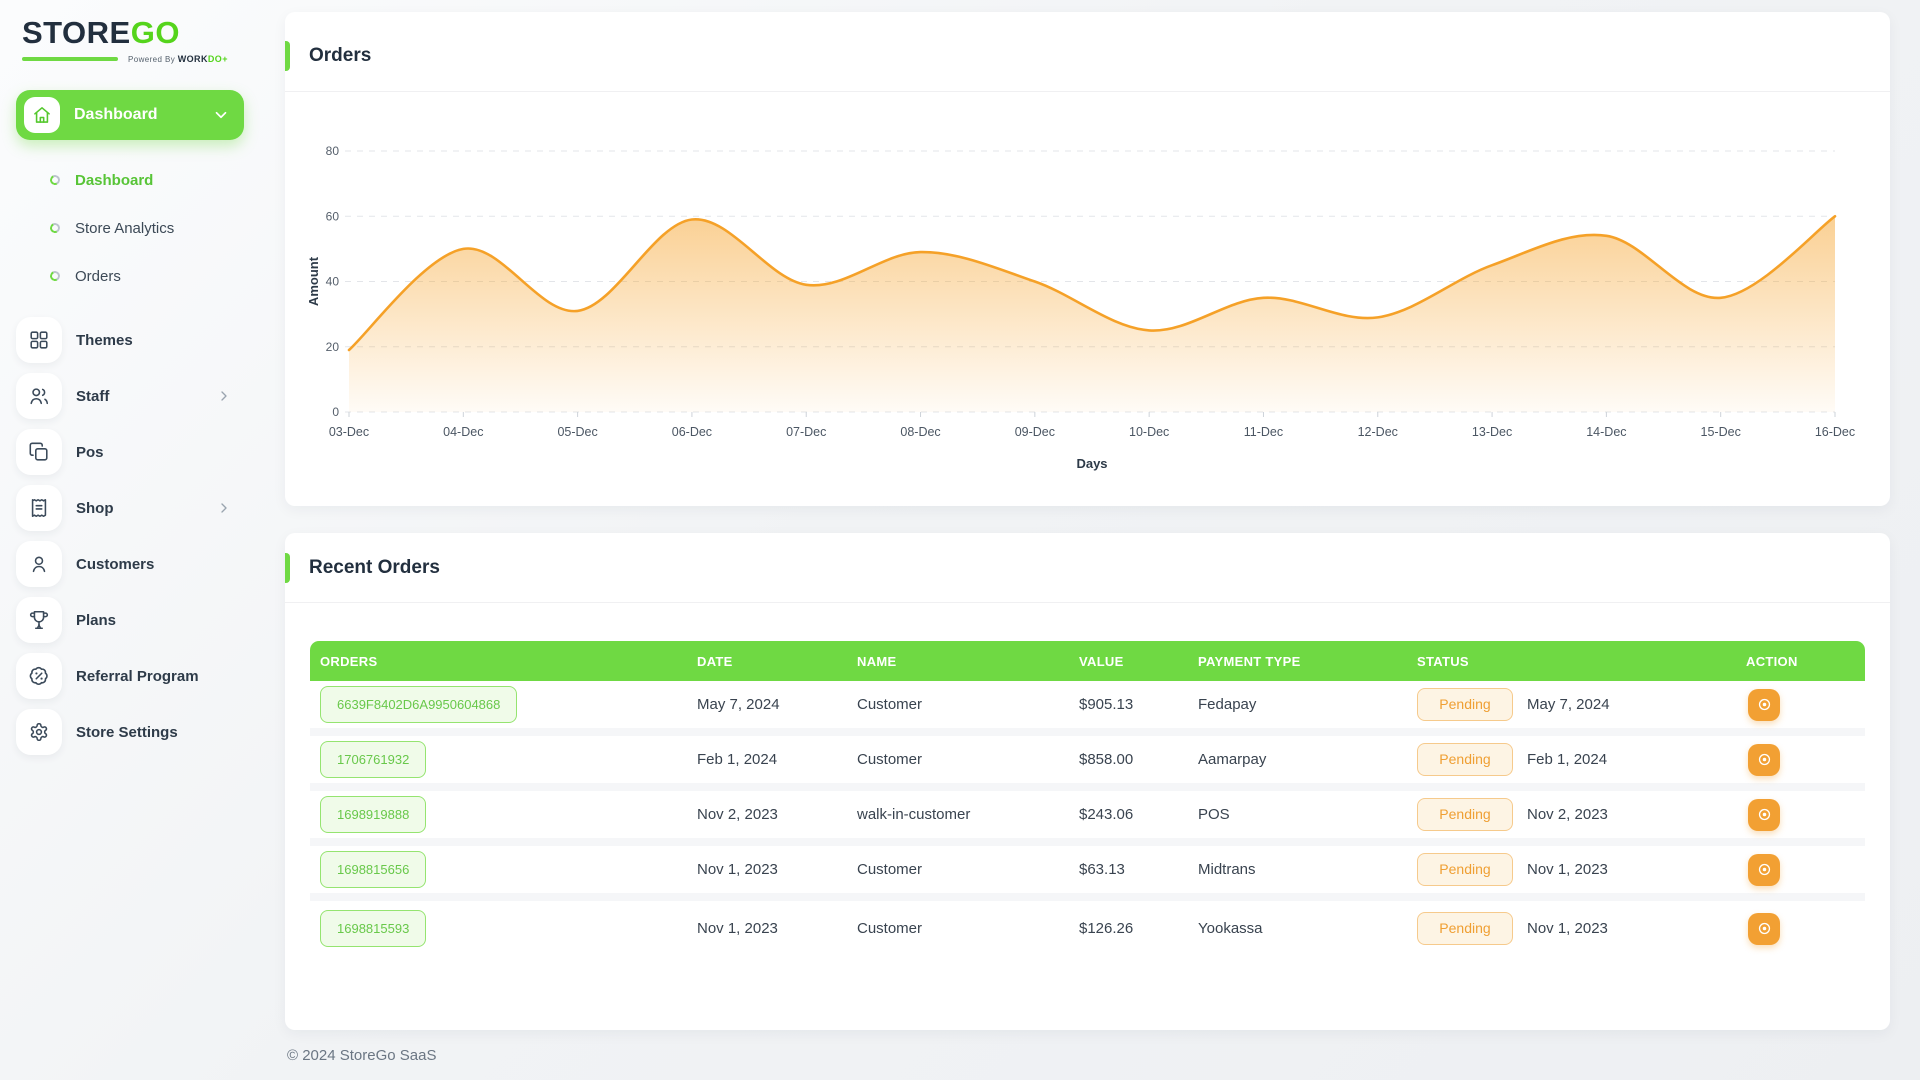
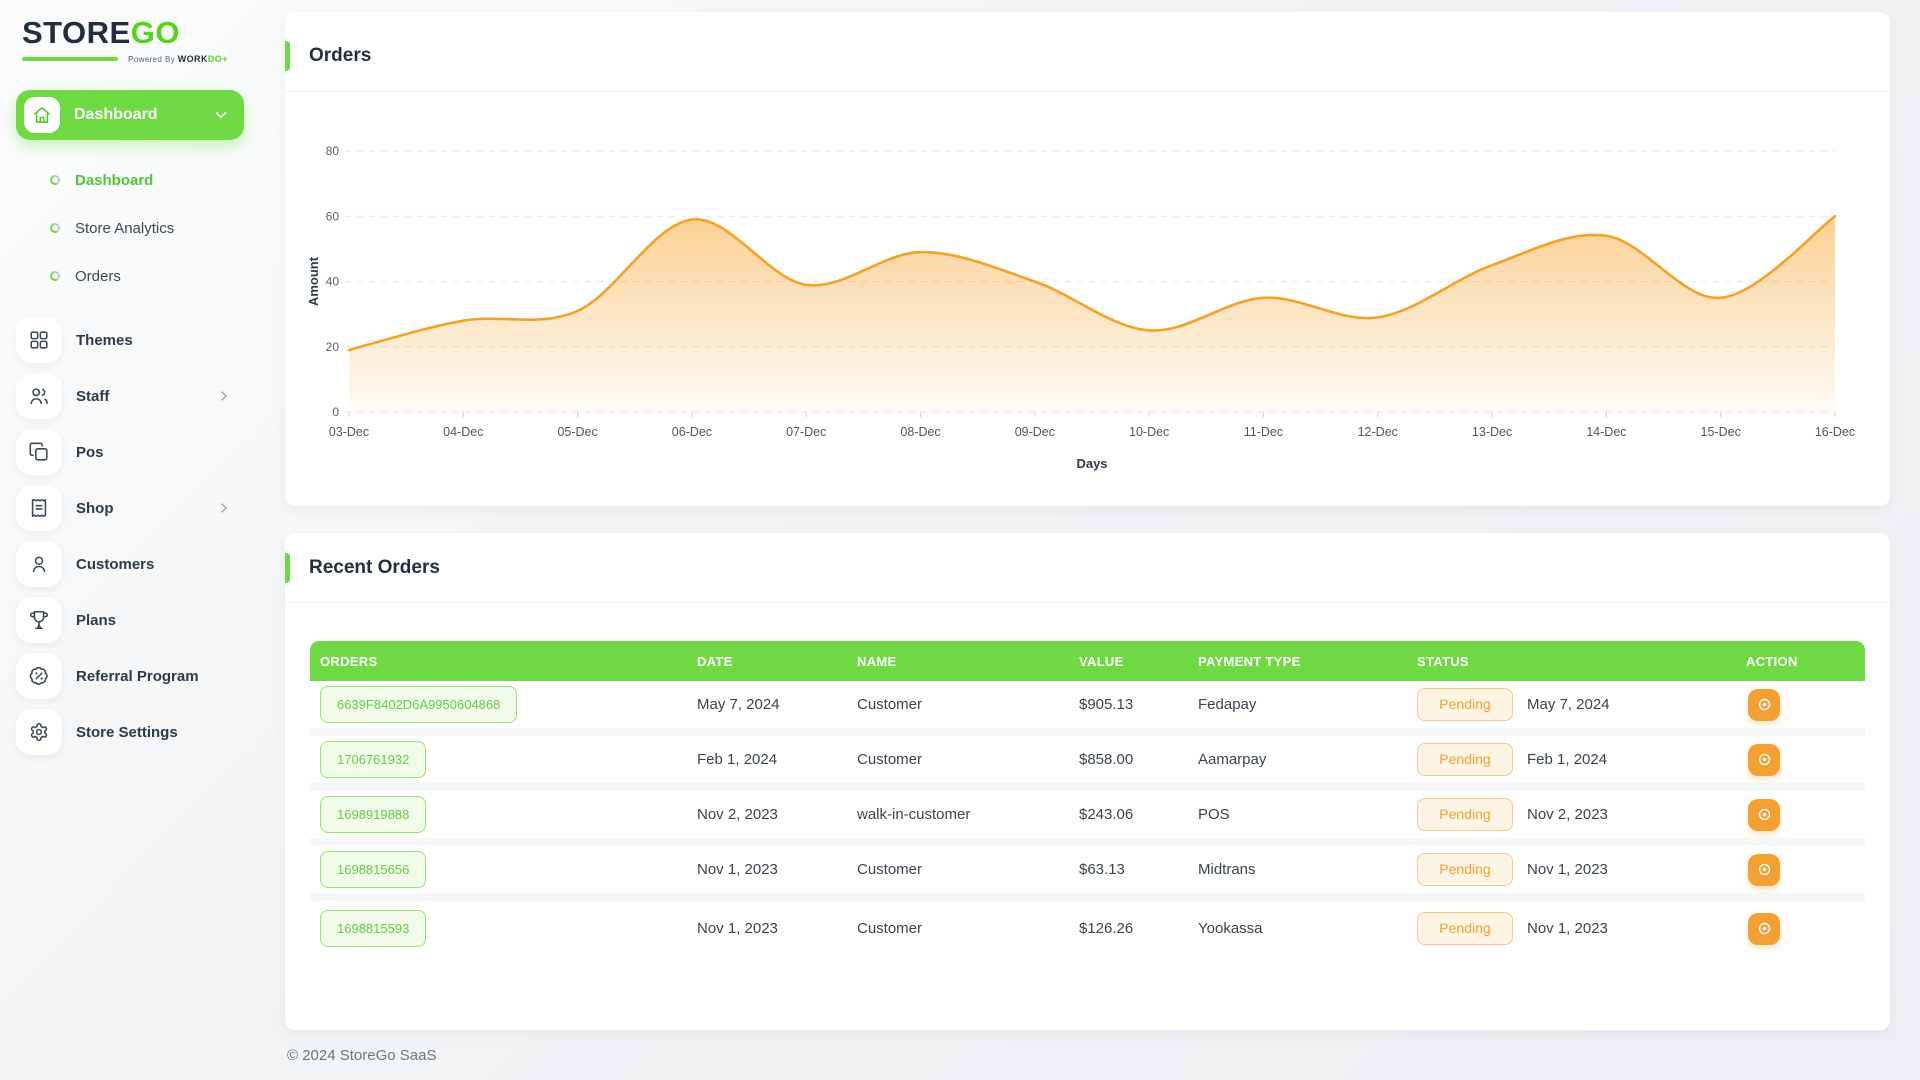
04-Dec: 50 -> 28
